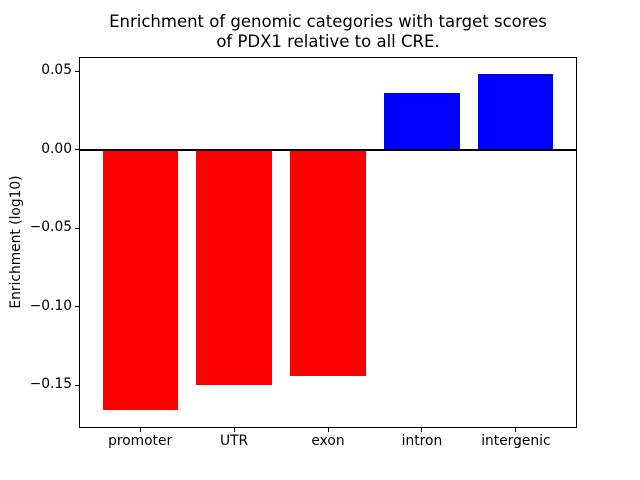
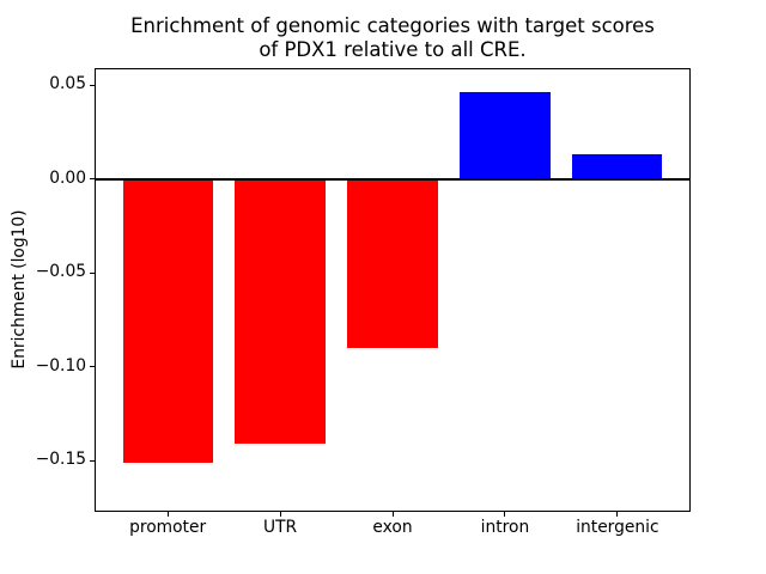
promoter: -0.166 -> -0.151
UTR: -0.150 -> -0.141
exon: -0.144 -> -0.090
intron: 0.036 -> 0.046
intergenic: 0.048 -> 0.013
